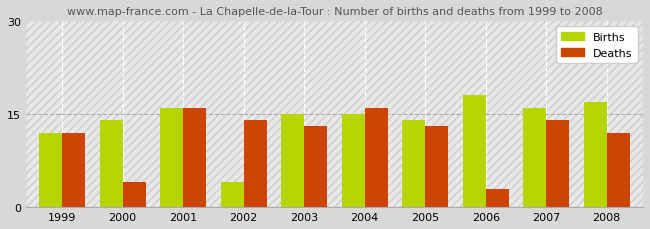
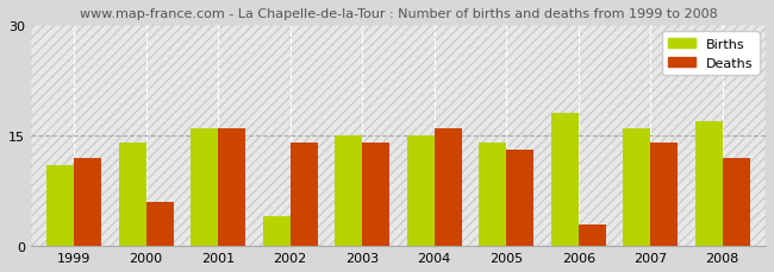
Births/1999: 12 -> 11
Deaths/2000: 4 -> 6
Deaths/2003: 13 -> 14
